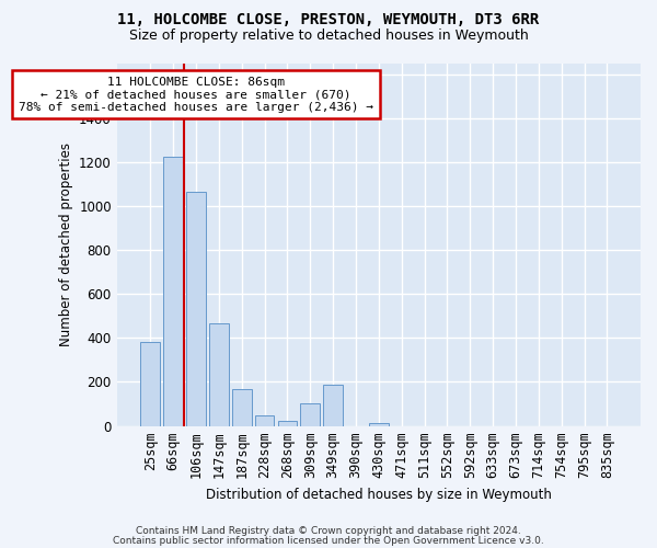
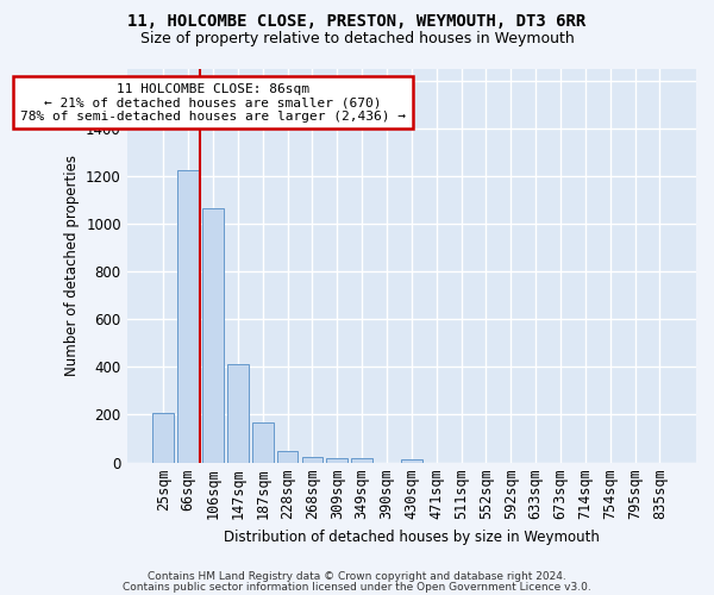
25sqm: 380 -> 205
147sqm: 465 -> 410
309sqm: 100 -> 18
349sqm: 185 -> 18
